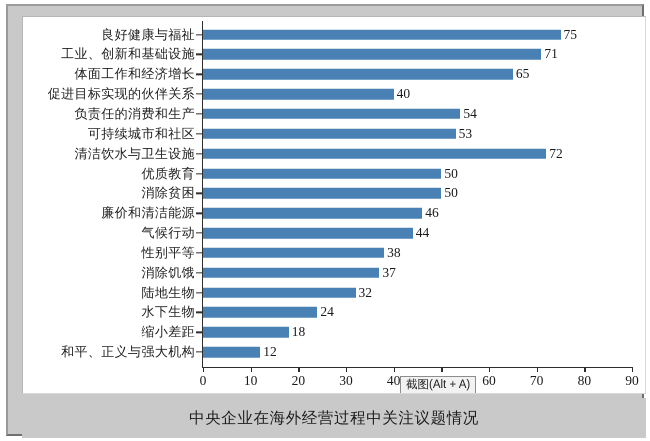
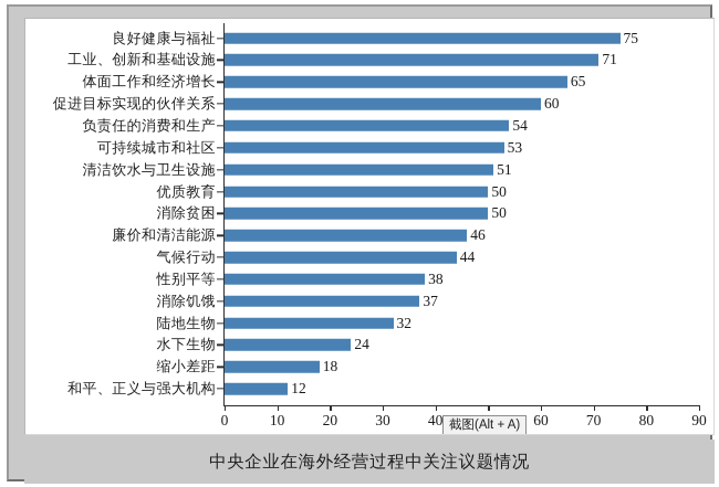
促进目标实现的伙伴关系: 40 -> 60
清洁饮水与卫生设施: 72 -> 51
